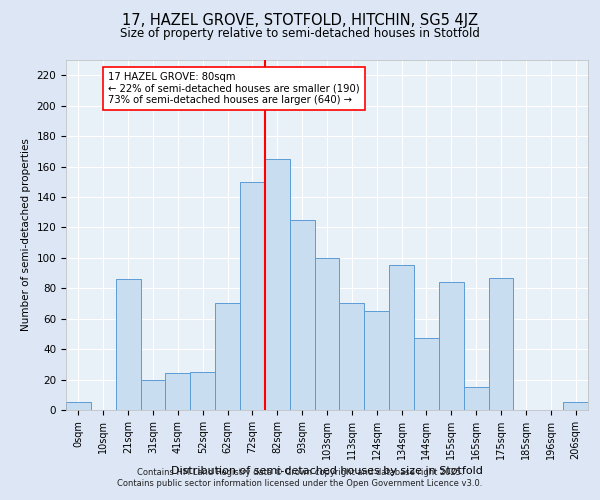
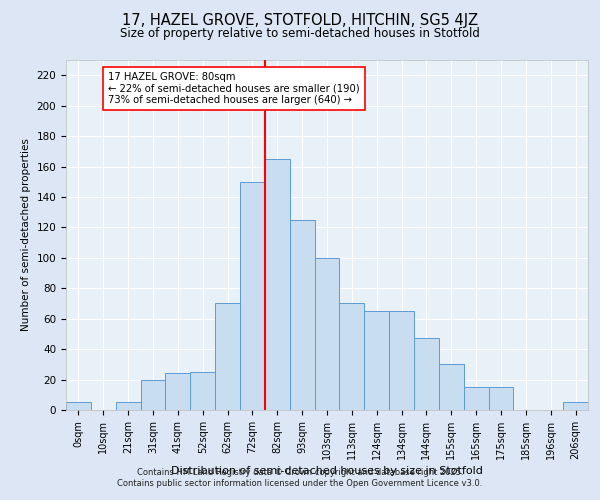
21sqm: 86 -> 5
134sqm: 95 -> 65
155sqm: 84 -> 30
175sqm: 87 -> 15
